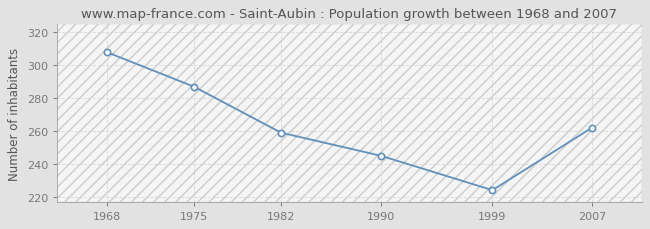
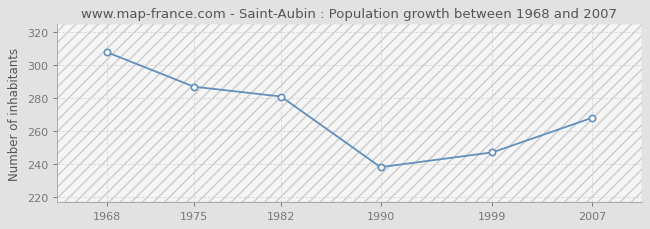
1982: 259 -> 281
1990: 245 -> 238
1999: 224 -> 247
2007: 262 -> 268
